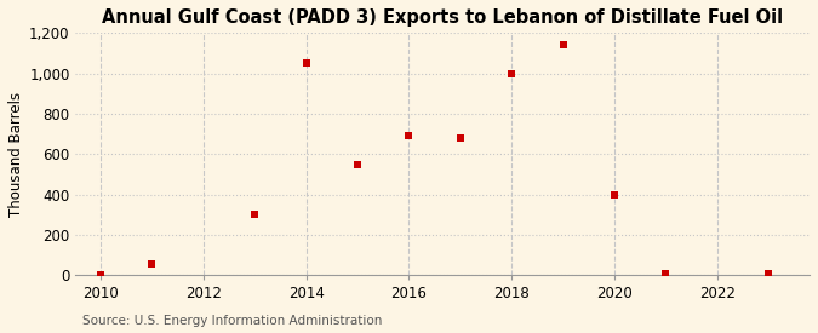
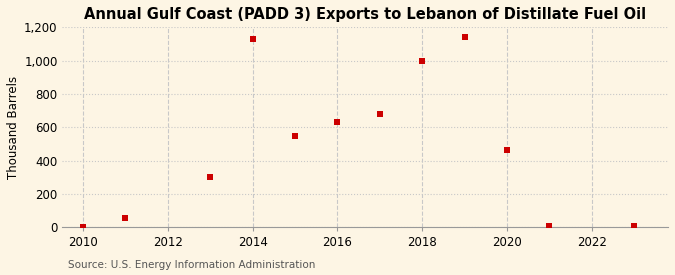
2014: 1,050 -> 1,130
2016: 690 -> 630
2020: 400 -> 460
